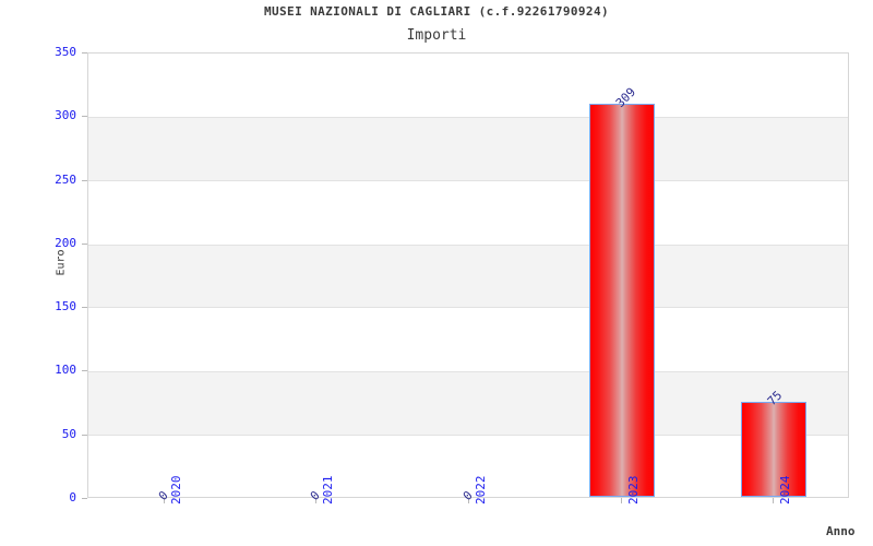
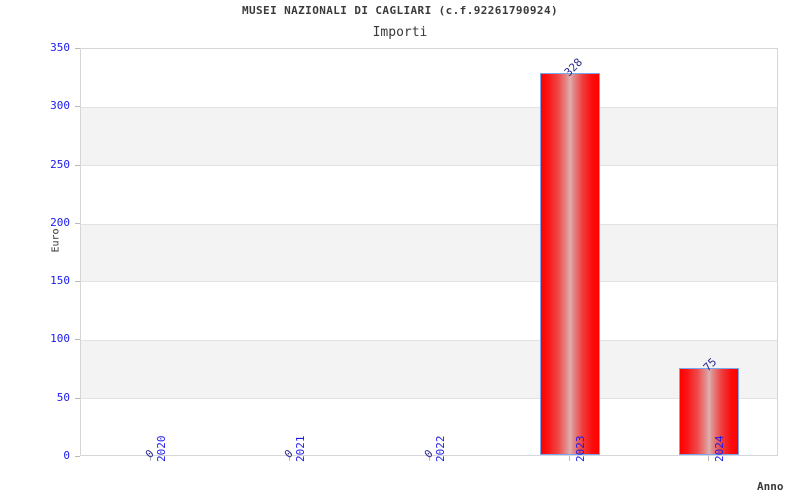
2023: 309 -> 328
